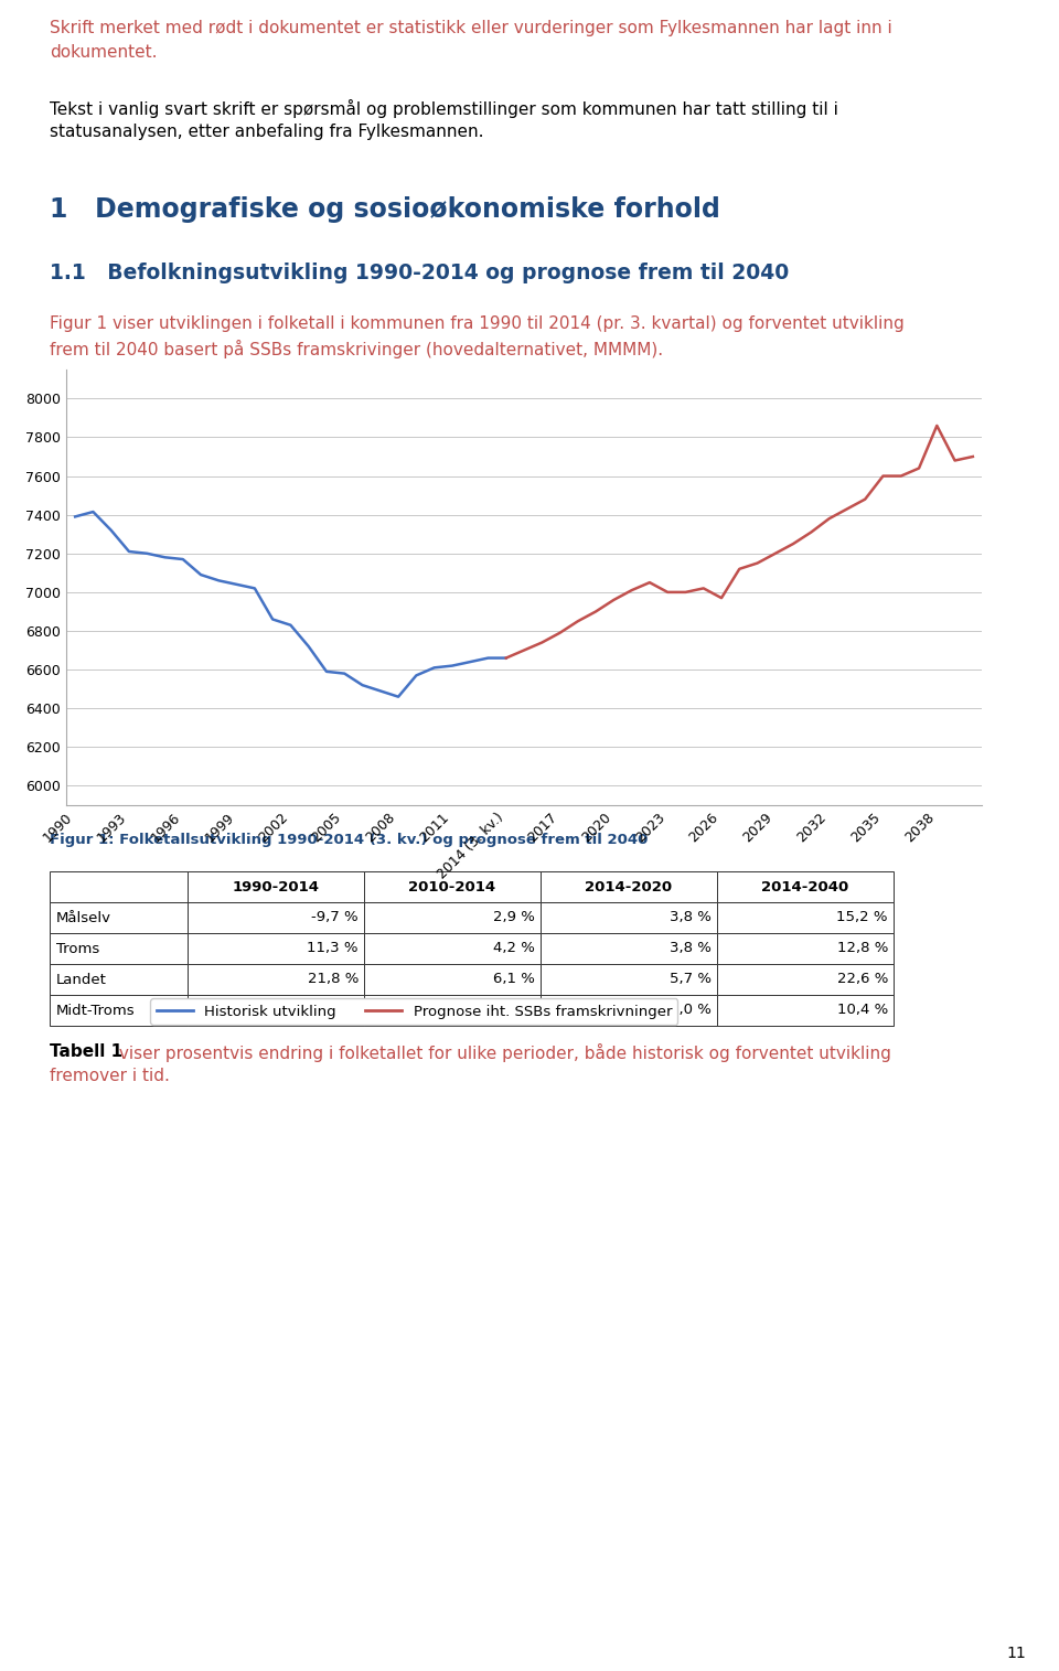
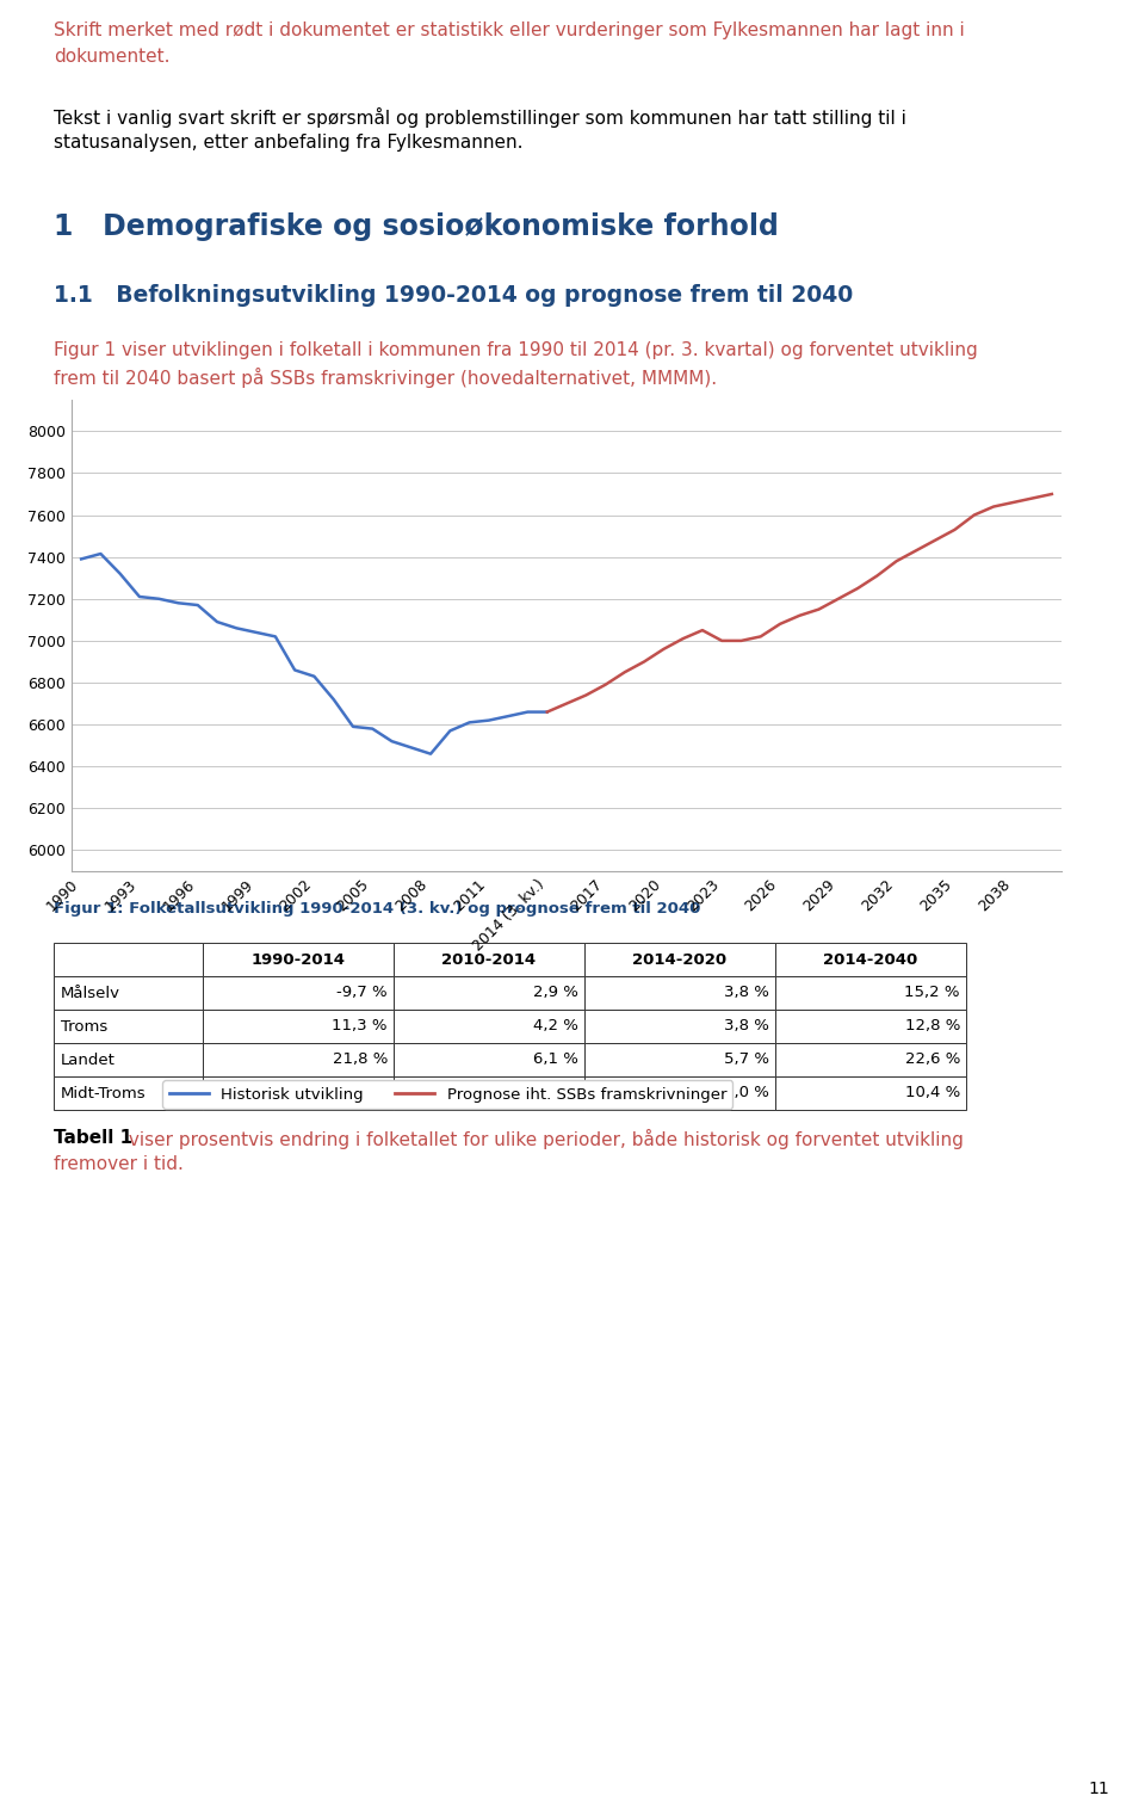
Prognose iht. SSBs framskrivninger/2026: 6970 -> 7080
Prognose iht. SSBs framskrivninger/2035: 7600 -> 7530
Prognose iht. SSBs framskrivninger/2038: 7860 -> 7660
